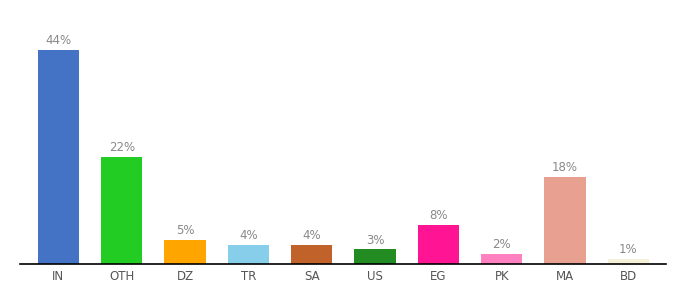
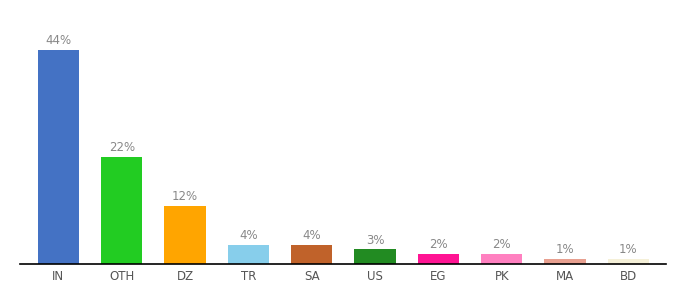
DZ: 5% -> 12%
EG: 8% -> 2%
MA: 18% -> 1%
